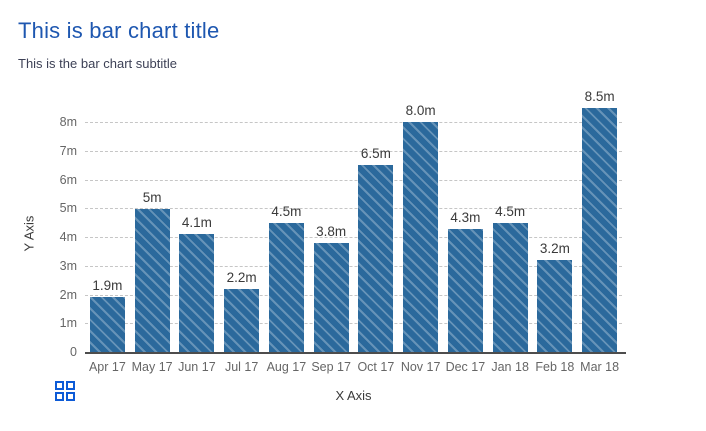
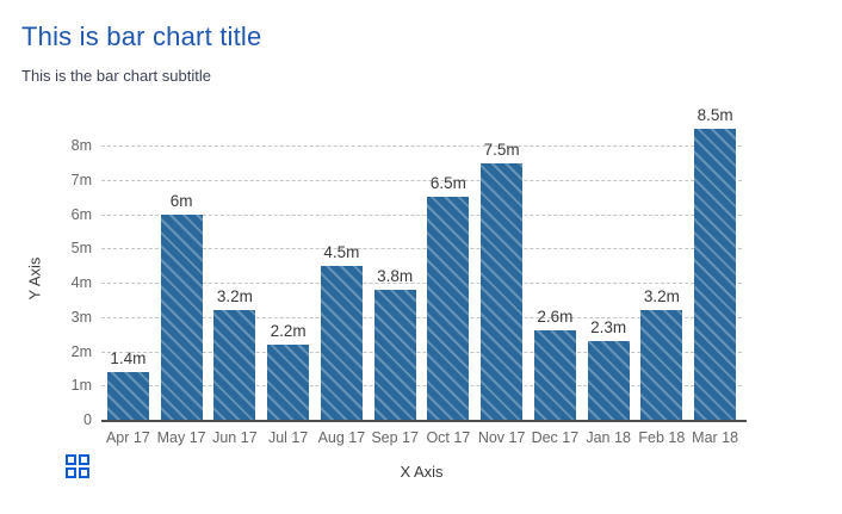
Apr 17: 1.9m -> 1.4m
May 17: 5m -> 6m
Jun 17: 4.1m -> 3.2m
Nov 17: 8.0m -> 7.5m
Dec 17: 4.3m -> 2.6m
Jan 18: 4.5m -> 2.3m
